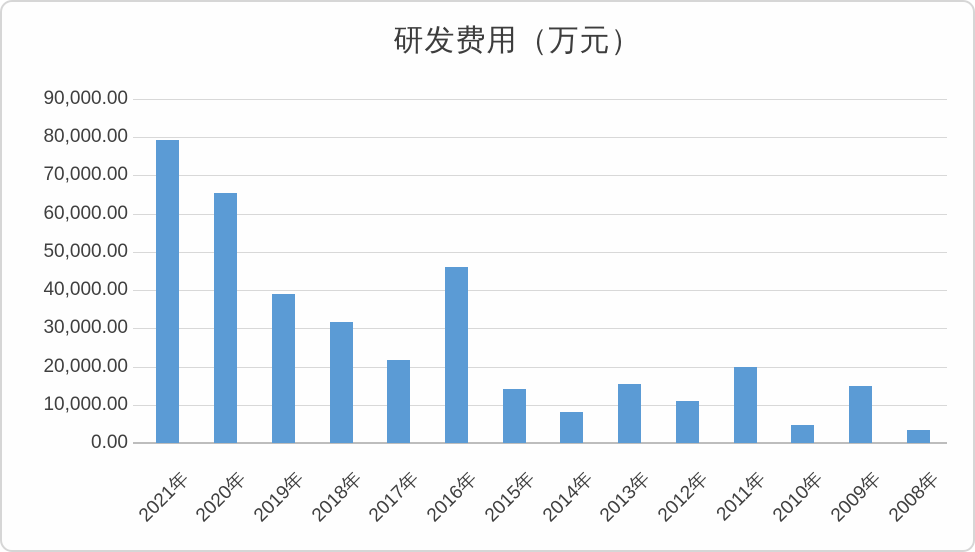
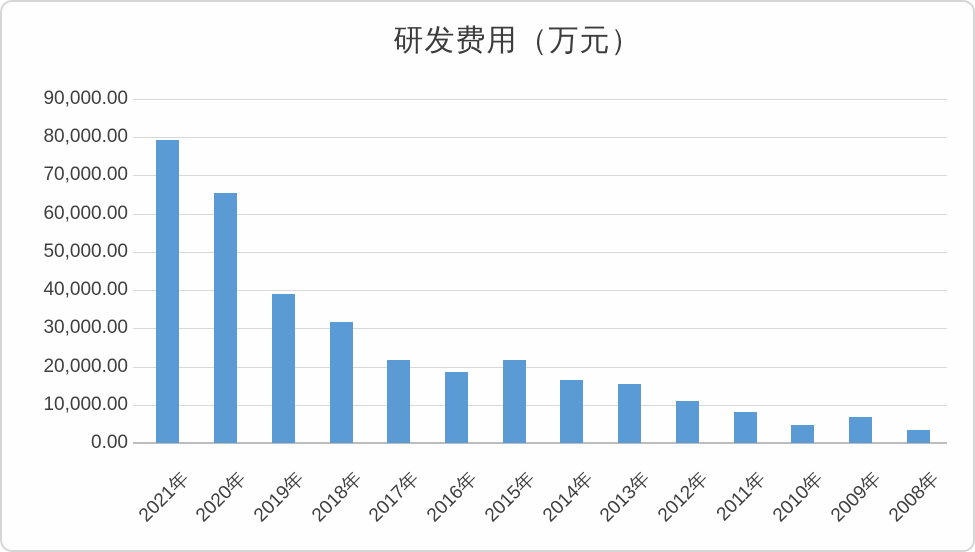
2016年: 46000 -> 19000
2015年: 14000 -> 22000
2014年: 8000 -> 17000
2011年: 20000 -> 8000
2009年: 15000 -> 7000
